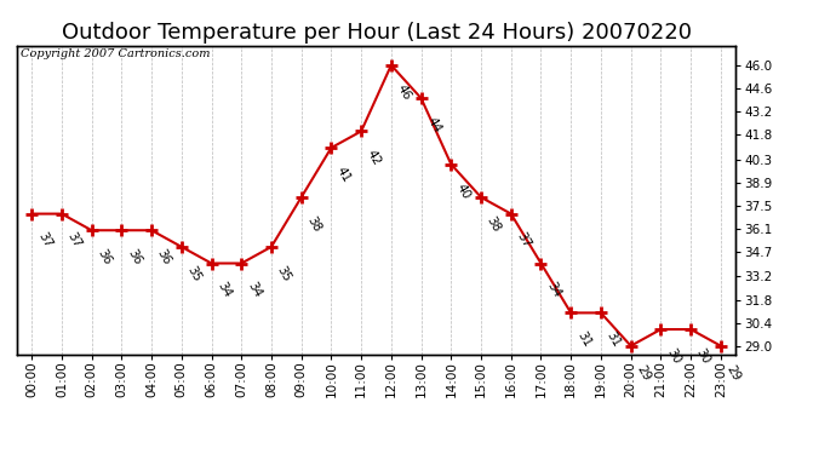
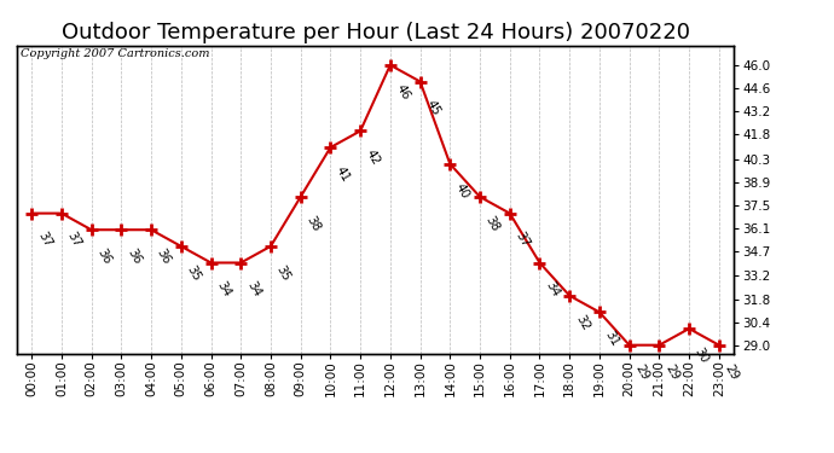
13:00: 44 -> 45
18:00: 31 -> 32
21:00: 30 -> 29
